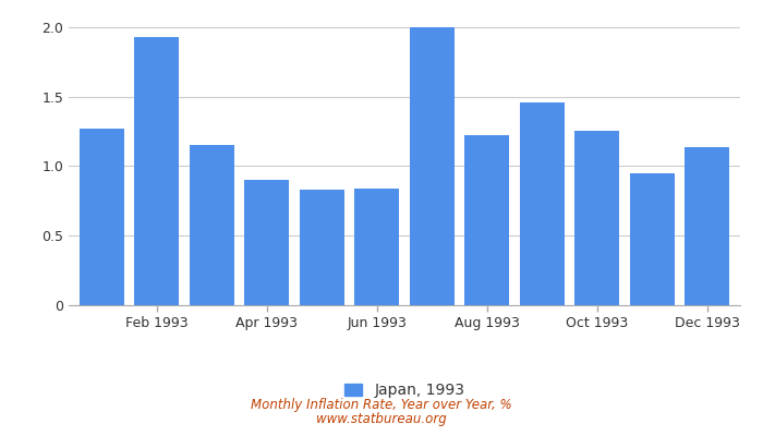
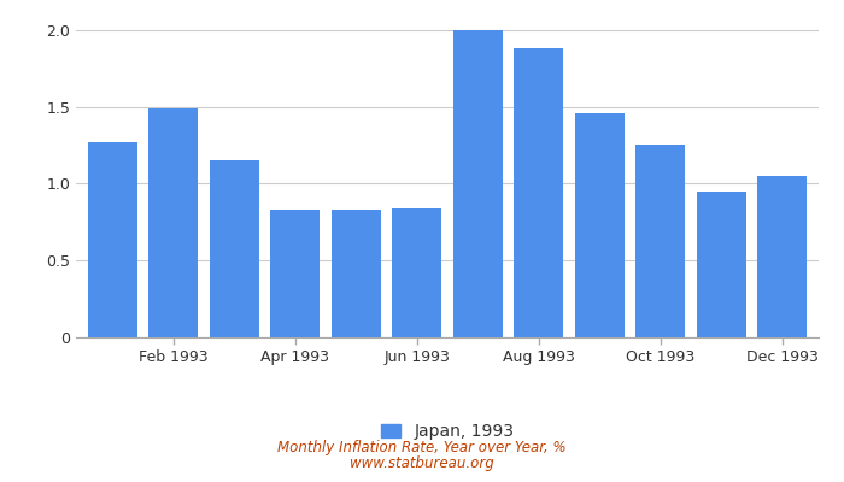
Feb 1993: 1.93 -> 1.49
Apr 1993: 0.90 -> 0.83
Aug 1993: 1.22 -> 1.88
Dec 1993: 1.14 -> 1.05
